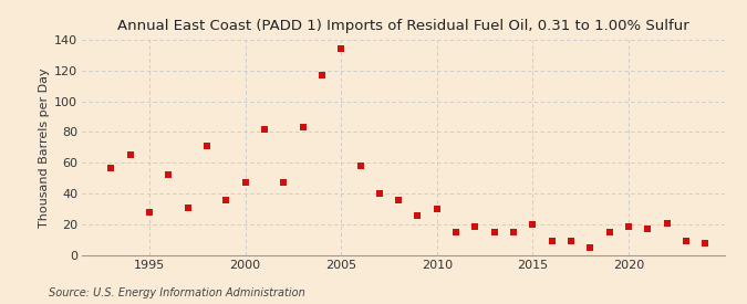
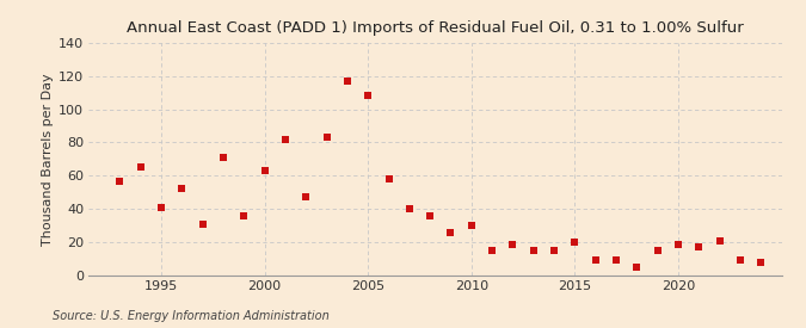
1995: 28 -> 41
2000: 47 -> 63
2005: 134 -> 108
